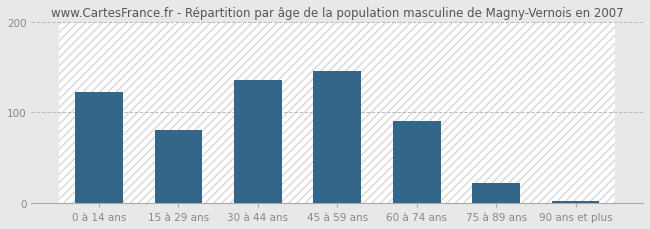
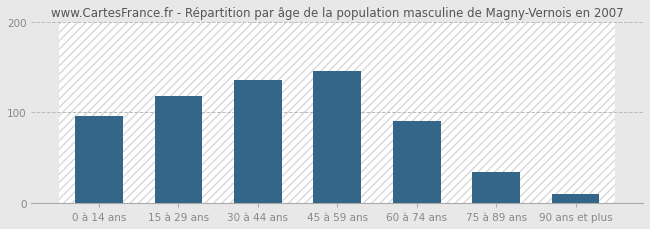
0 à 14 ans: 122 -> 96
15 à 29 ans: 80 -> 118
75 à 89 ans: 22 -> 34
90 ans et plus: 2 -> 10
